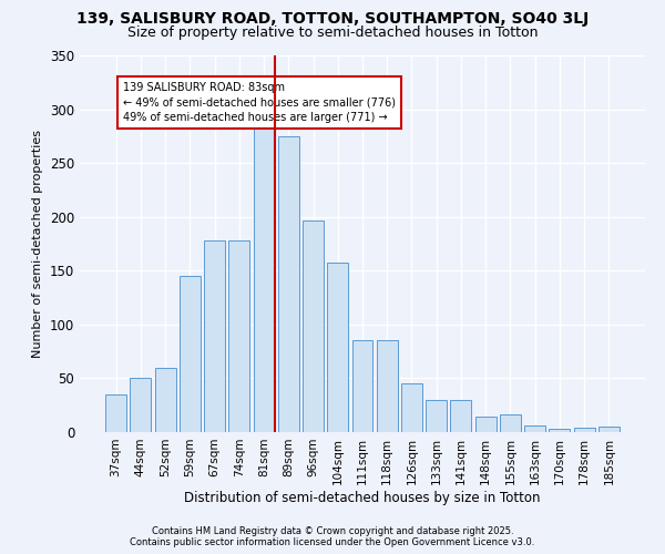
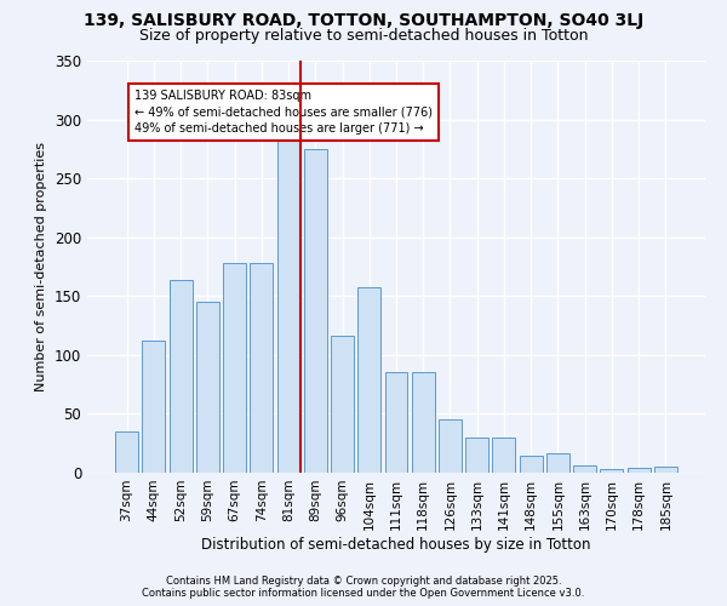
44sqm: 50 -> 112
52sqm: 60 -> 164
96sqm: 197 -> 116
